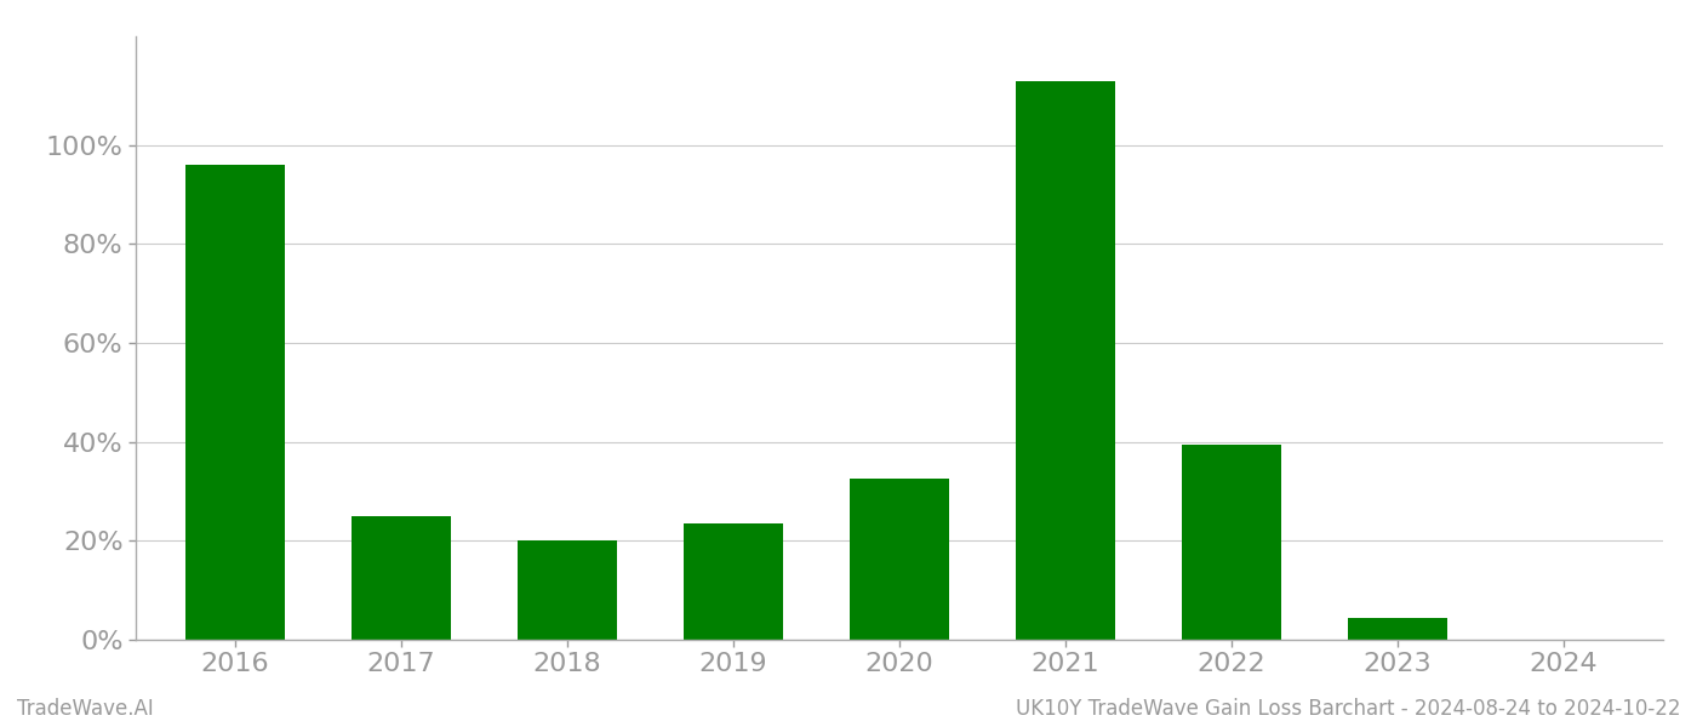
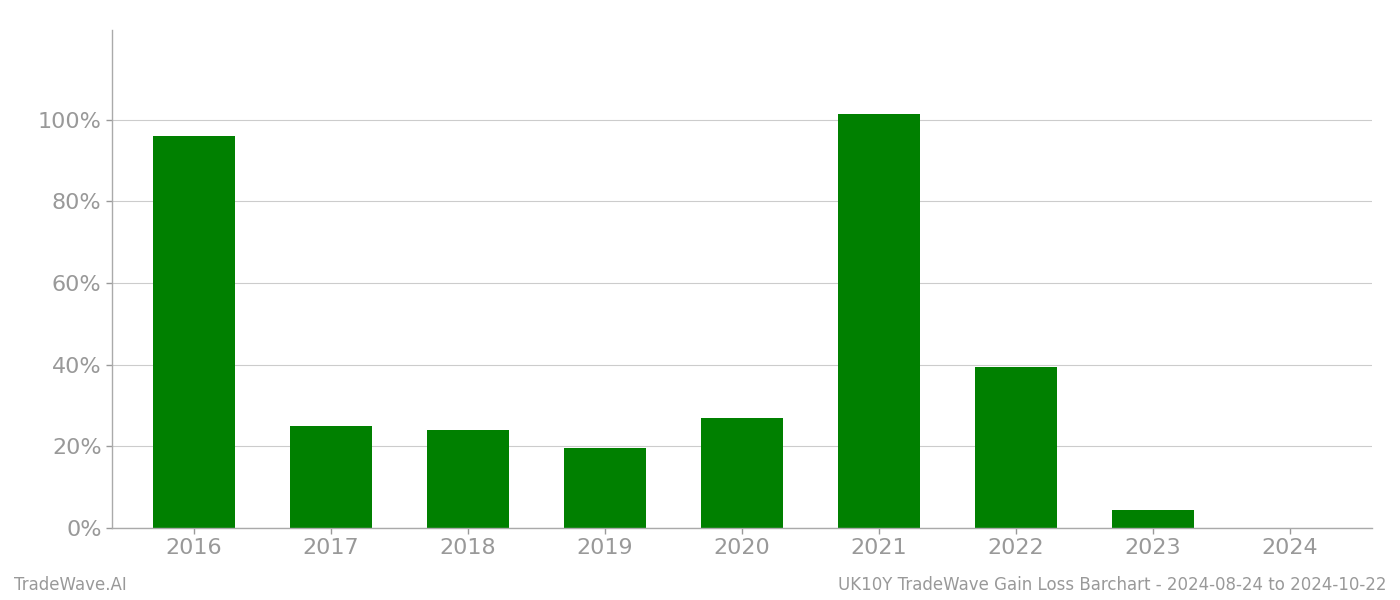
2018: 20.0% -> 24.0%
2019: 23.5% -> 19.5%
2020: 32.5% -> 27.0%
2021: 113.0% -> 101.5%
